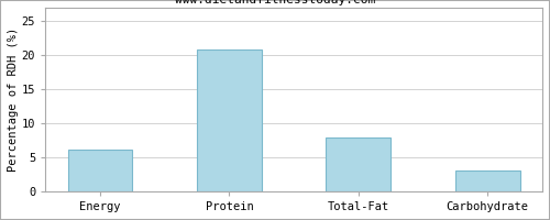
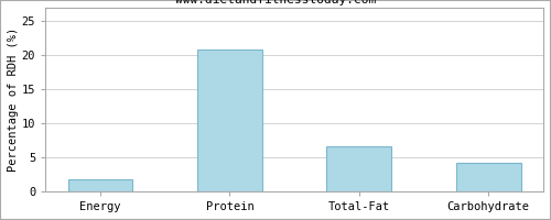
Energy: 6.2 -> 1.8
Total-Fat: 8.0 -> 6.6
Carbohydrate: 3.0 -> 4.2
